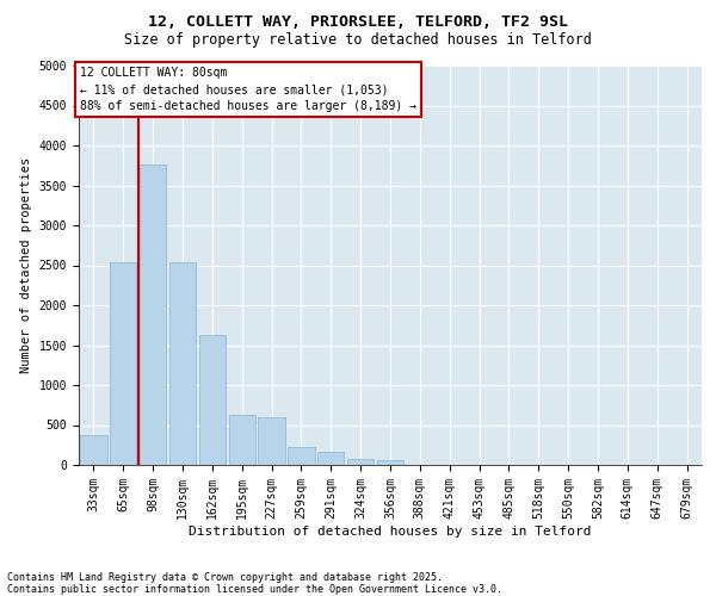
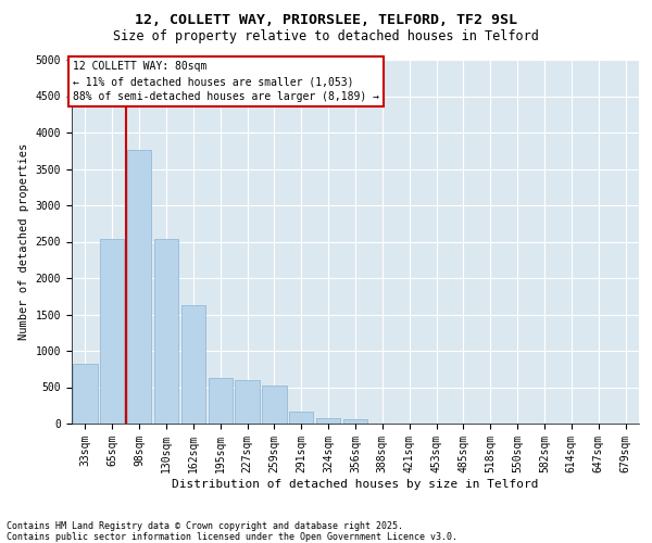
33sqm: 380 -> 820
259sqm: 230 -> 520
